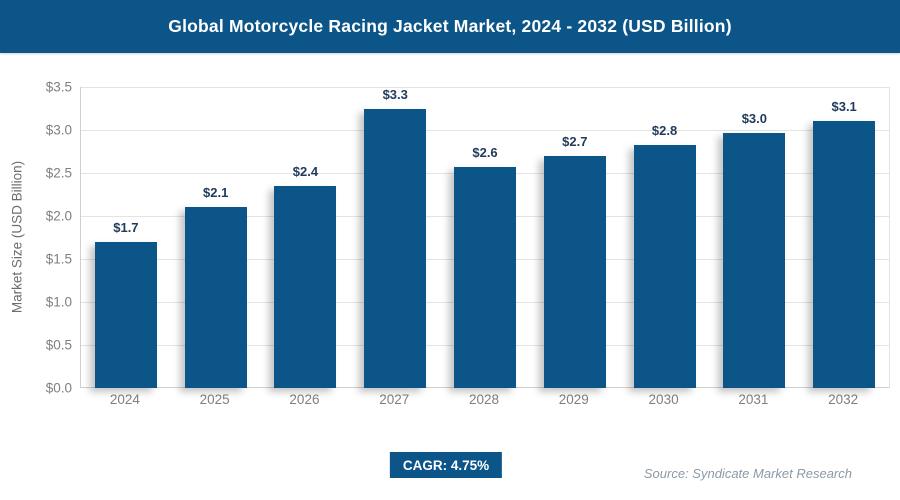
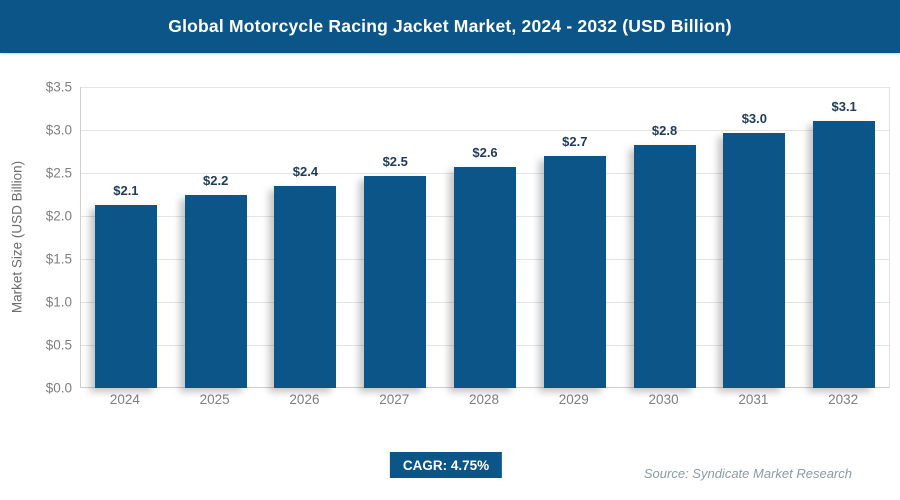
2024: $1.7 -> $2.1
2025: $2.1 -> $2.2
2027: $3.3 -> $2.5
